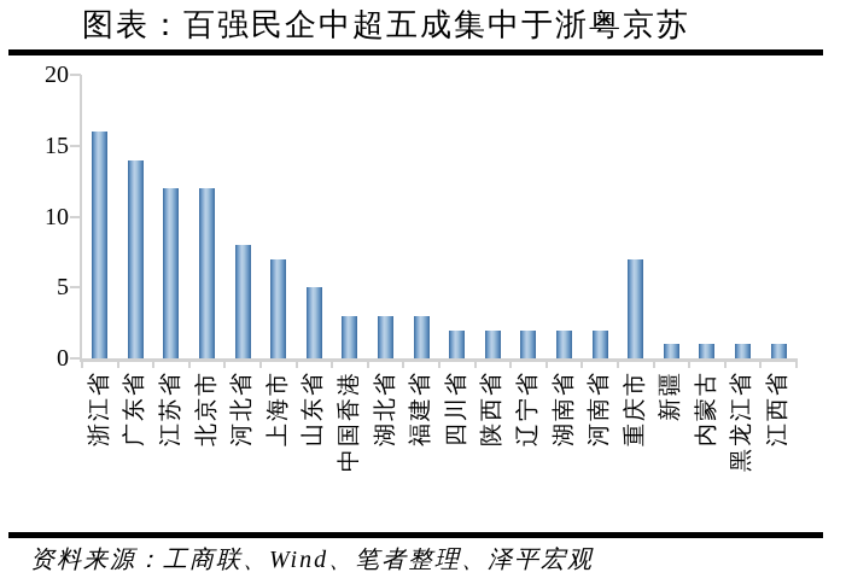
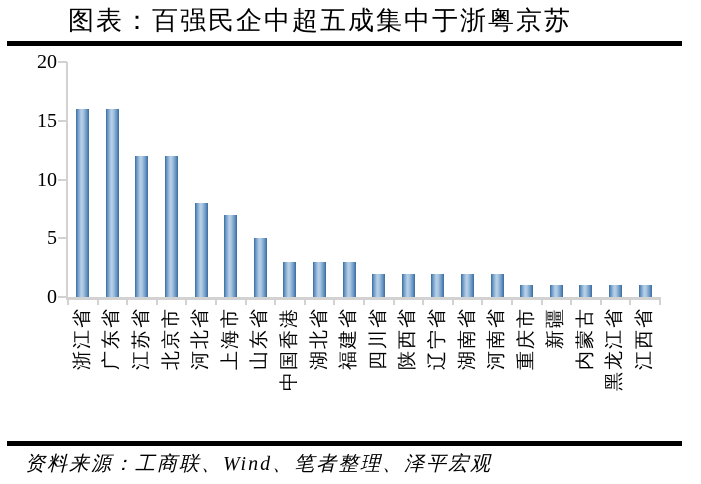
广东省: 14 -> 16
重庆市: 7 -> 1
